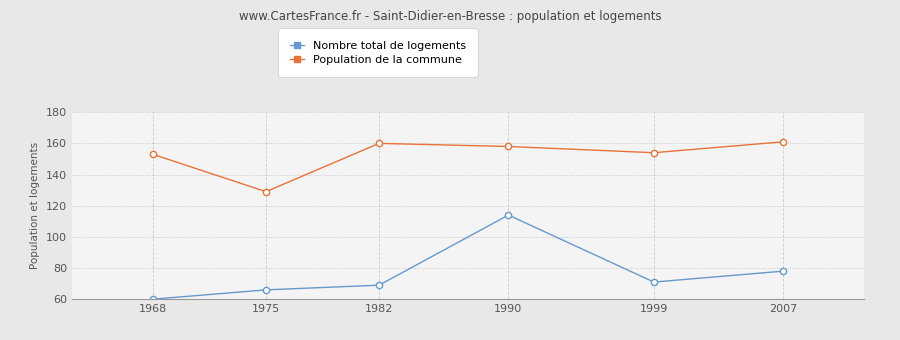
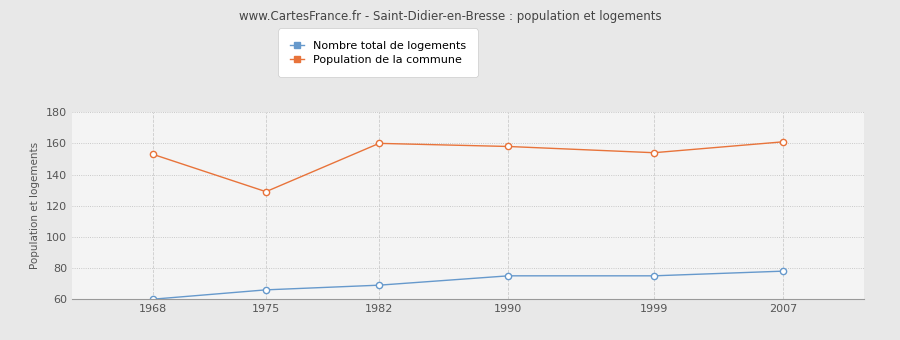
Nombre total de logements/1990: 114 -> 75
Nombre total de logements/1999: 71 -> 75
